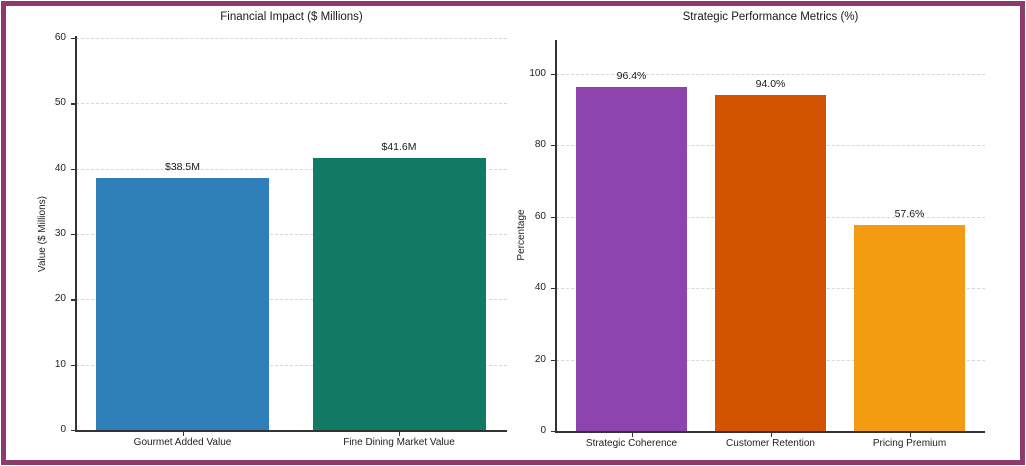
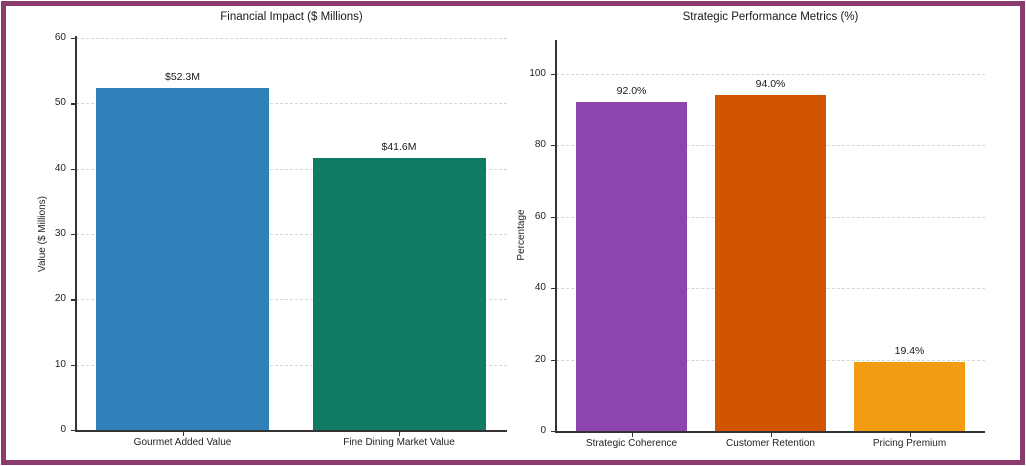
Financial Impact ($ Millions)/Gourmet Added Value: $38.5M -> $52.3M
Strategic Performance Metrics (%)/Strategic Coherence: 96.4% -> 92.0%
Strategic Performance Metrics (%)/Pricing Premium: 57.6% -> 19.4%
